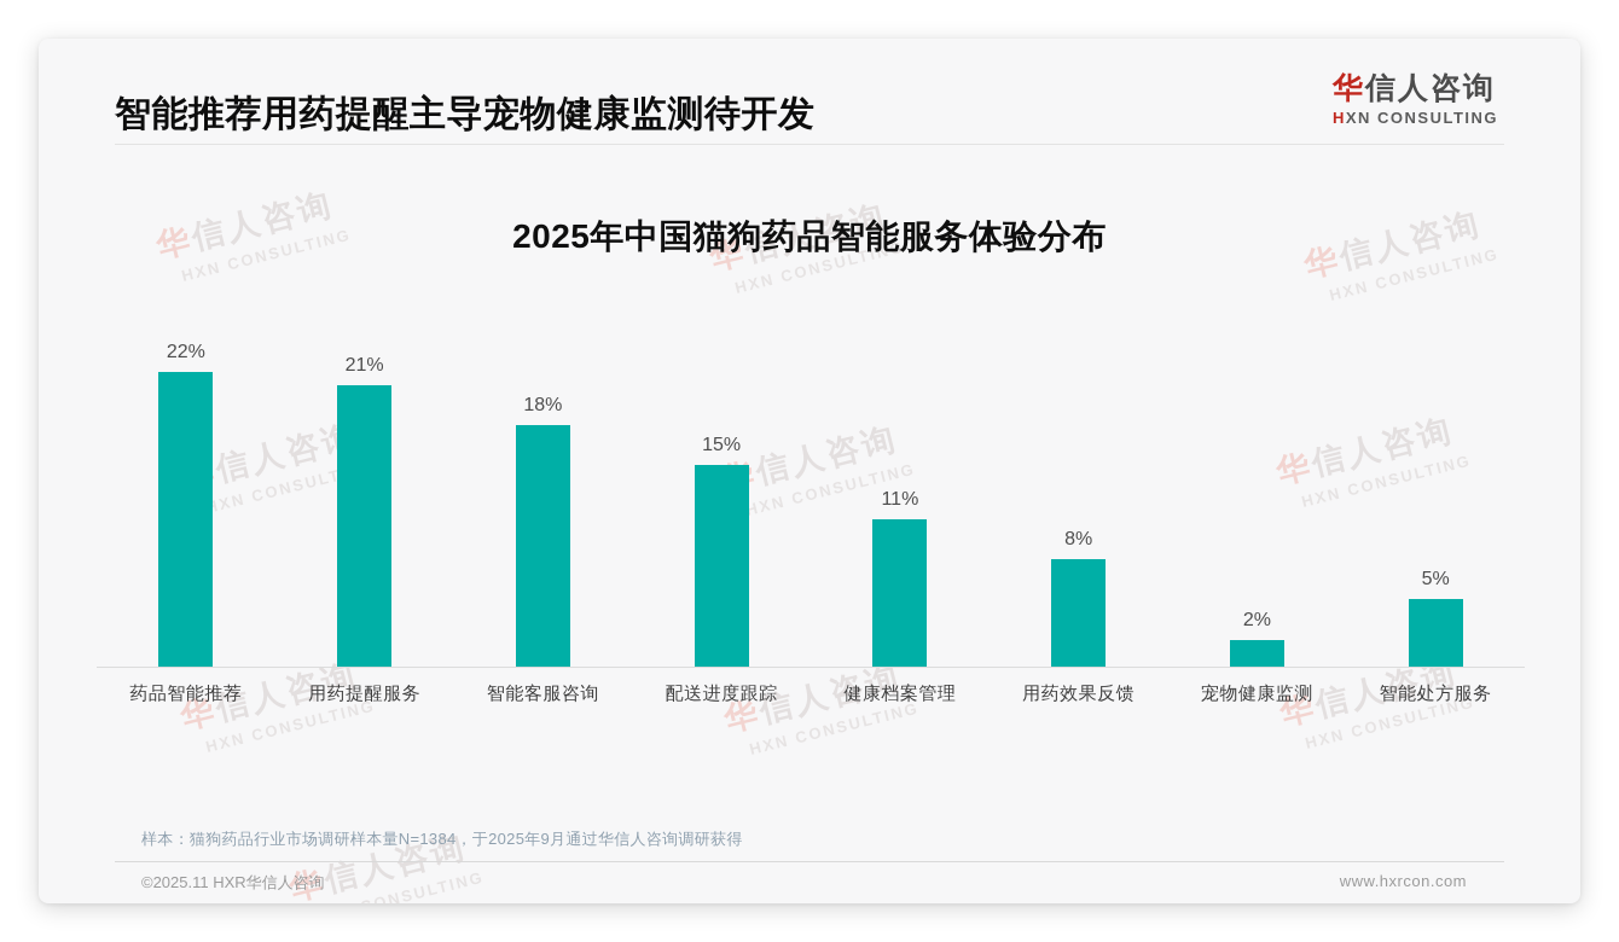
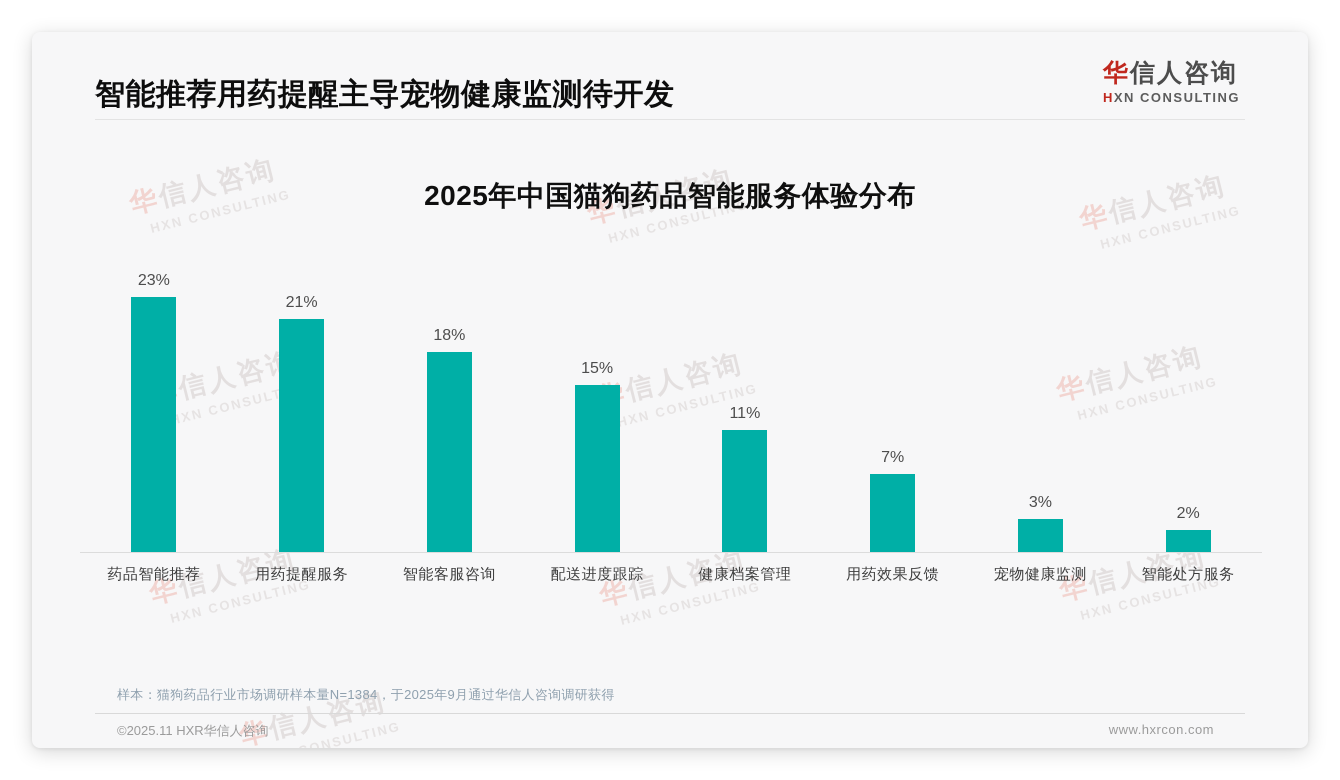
药品智能推荐: 22% -> 23%
用药效果反馈: 8% -> 7%
宠物健康监测: 2% -> 3%
智能处方服务: 5% -> 2%
